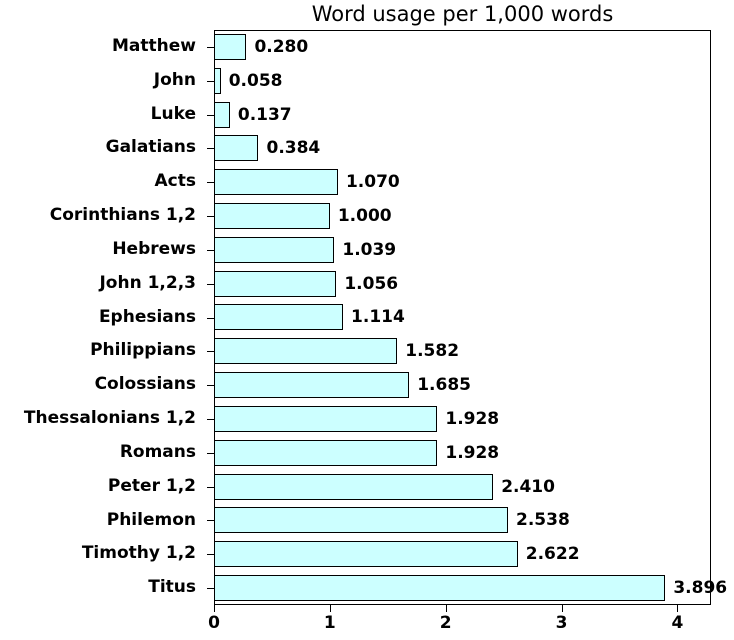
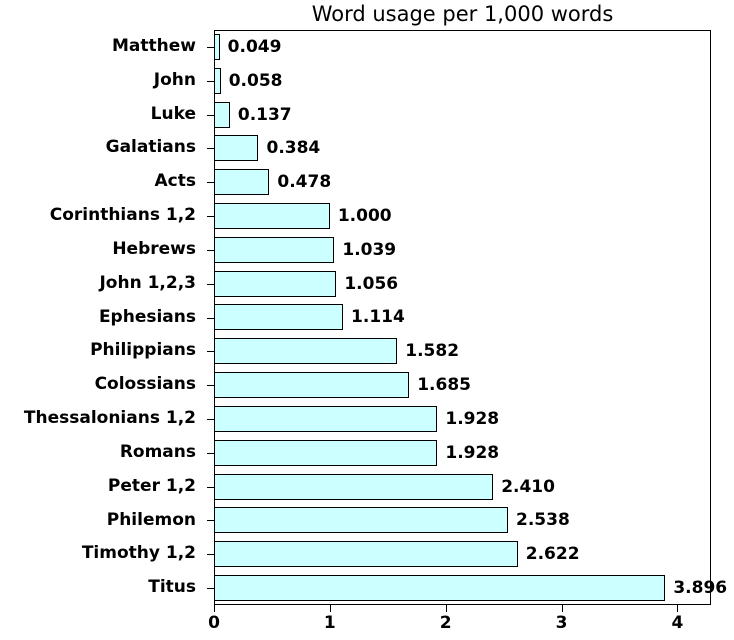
Matthew: 0.280 -> 0.049
Acts: 1.070 -> 0.478
